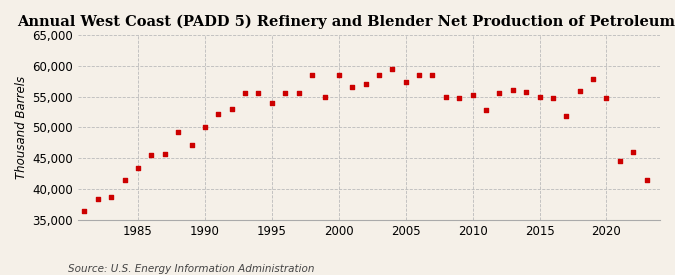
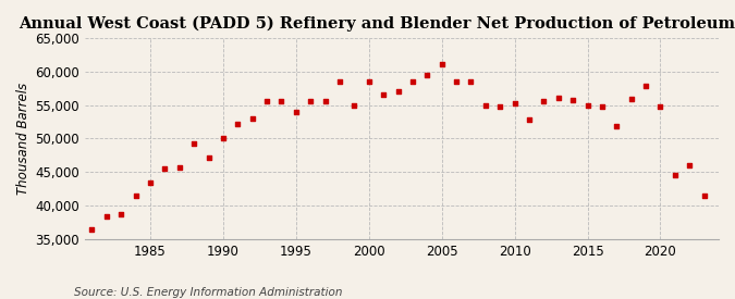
2005: 57,400 -> 61,000
